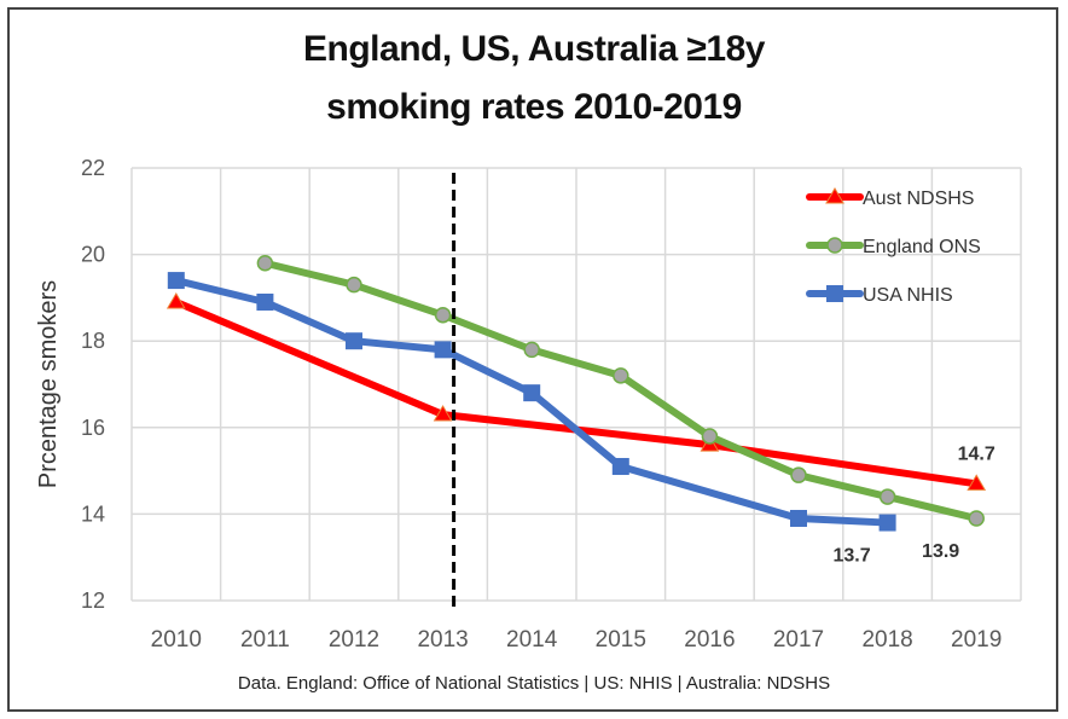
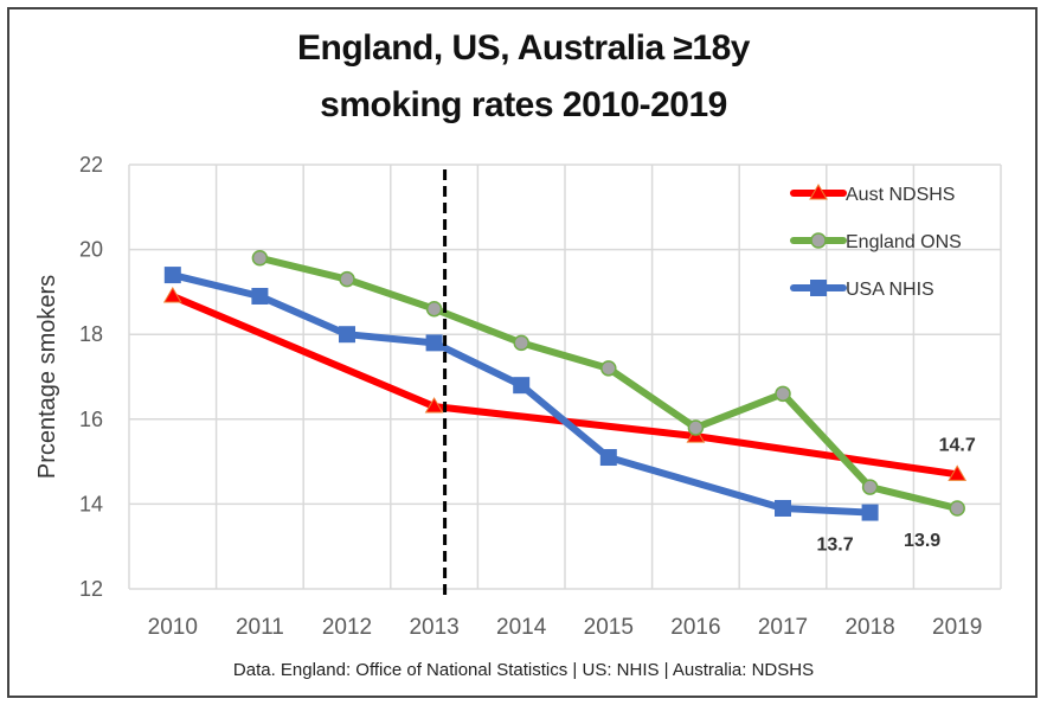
England ONS/2017: 14.9 -> 16.6
